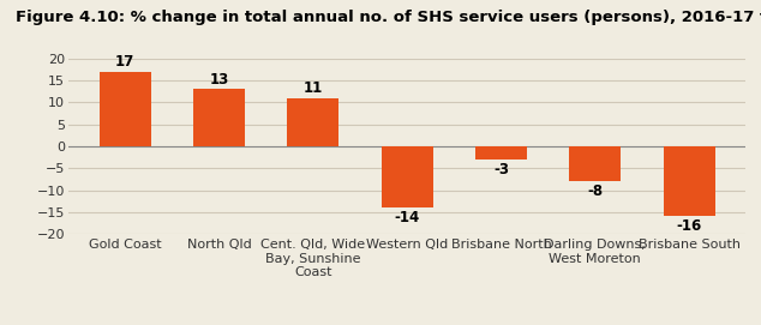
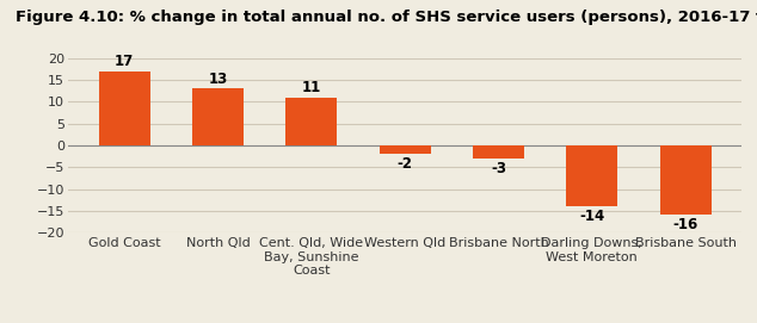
Western Qld: -14 -> -2
Darling Downs, West Moreton: -8 -> -14
